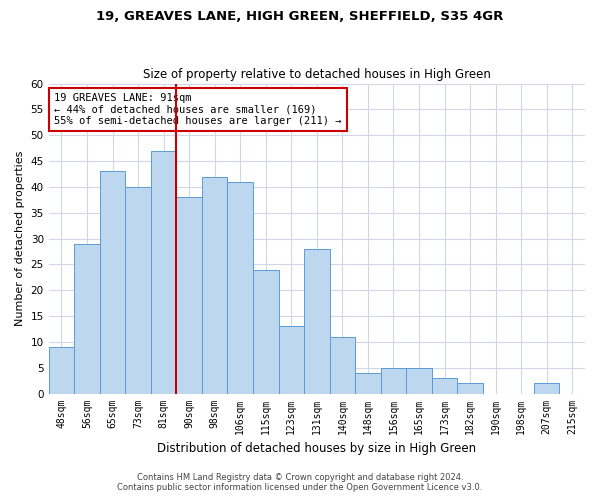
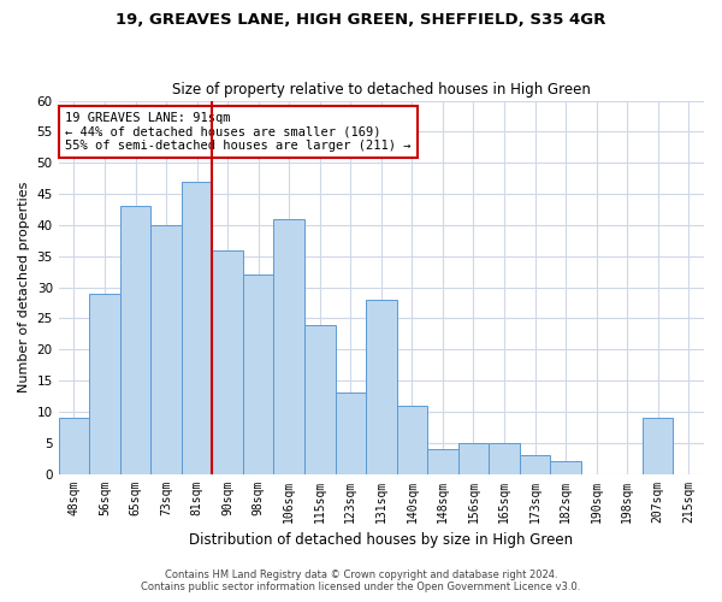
90sqm: 38 -> 36
98sqm: 42 -> 32
207sqm: 2 -> 9
